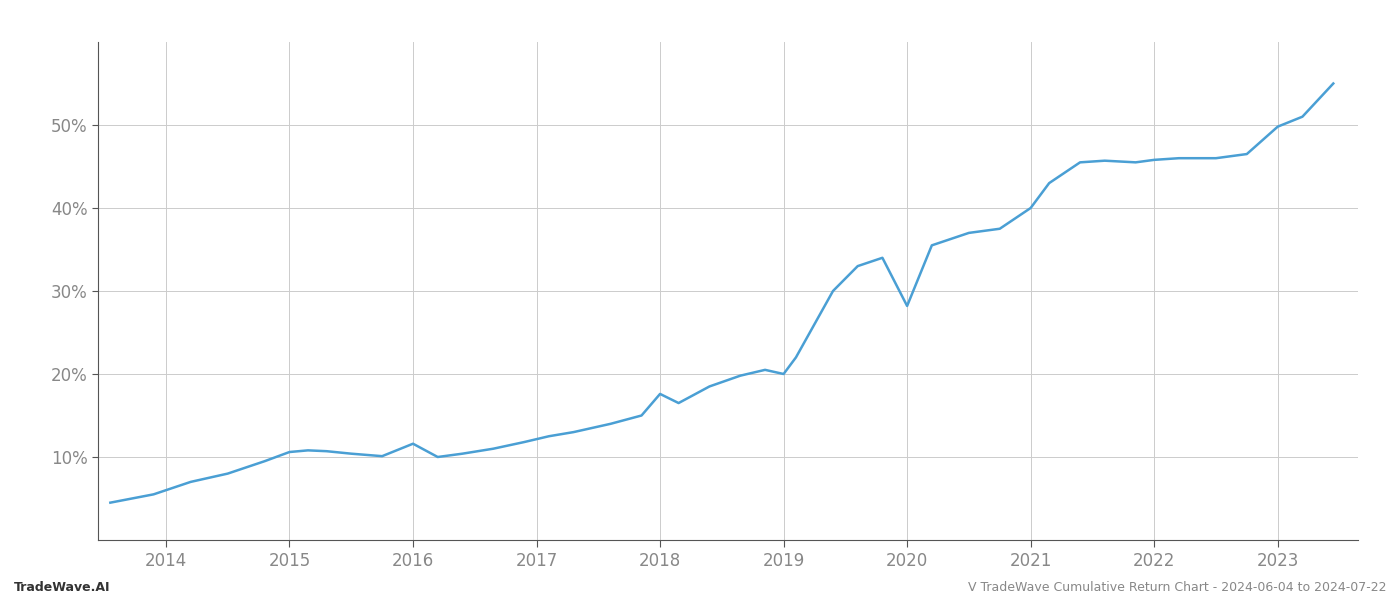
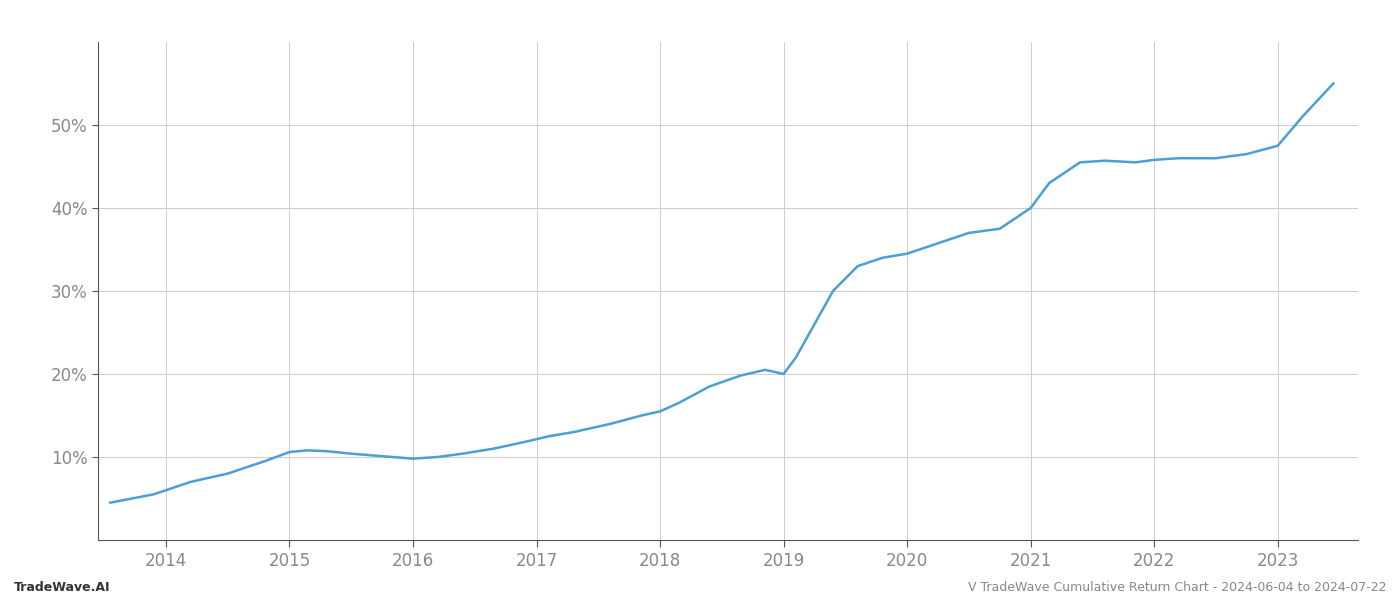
2016: 11.6% -> 9.8%
2018: 17.6% -> 15.5%
2020: 28.2% -> 34.5%
2023: 49.8% -> 47.5%
